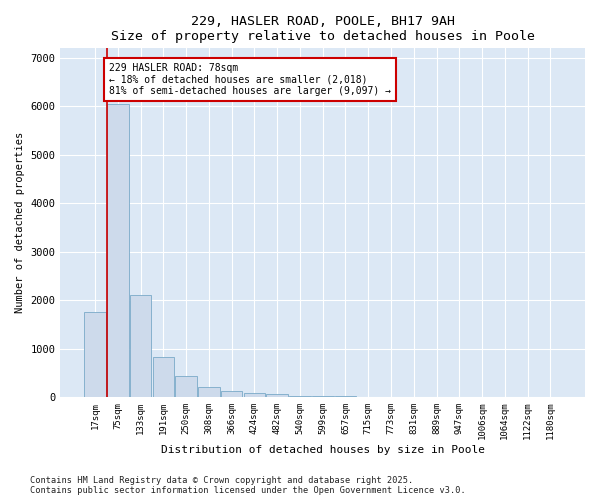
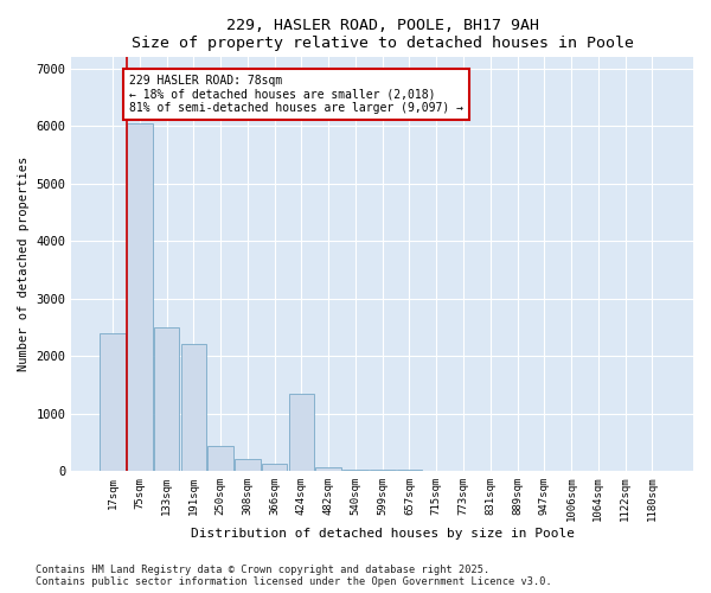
17sqm: 1750 -> 2400
133sqm: 2100 -> 2500
191sqm: 820 -> 2200
424sqm: 80 -> 1350
